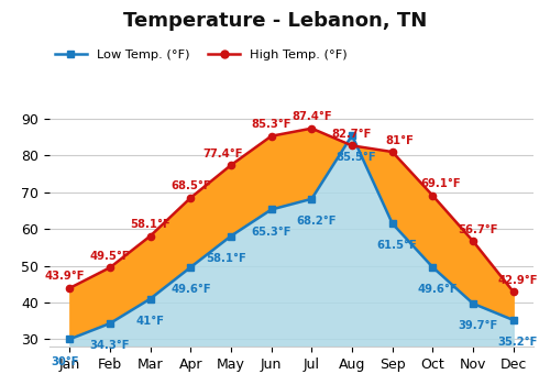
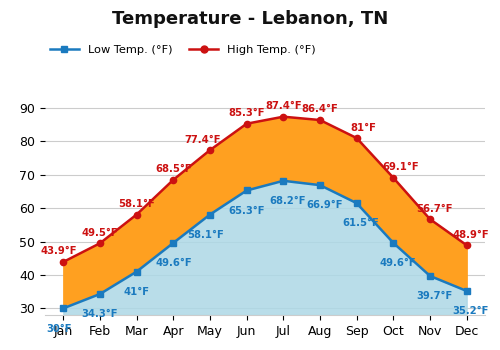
Low Temp. (°F)/Aug: 85.5°F -> 66.9°F
High Temp. (°F)/Aug: 82.7°F -> 86.4°F
High Temp. (°F)/Dec: 42.9°F -> 48.9°F
